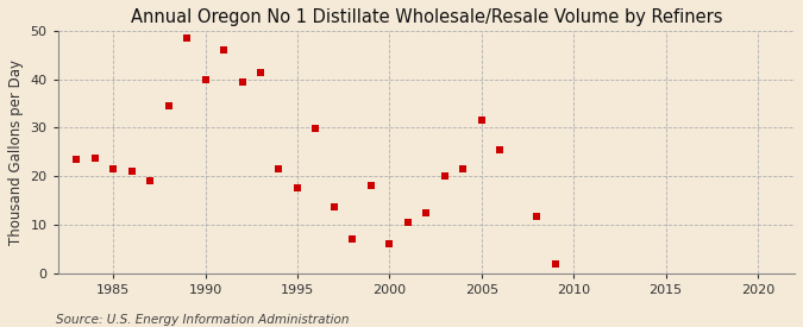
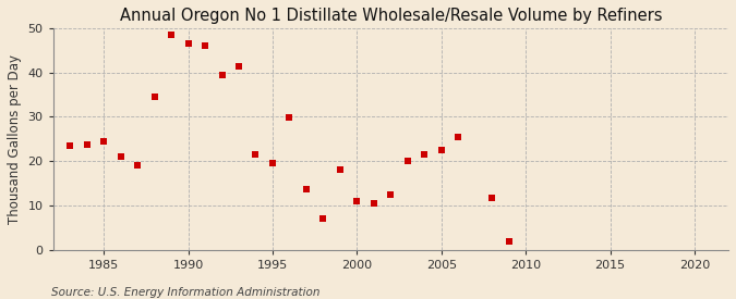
1985: 21.5 -> 24.5
1990: 40.0 -> 46.5
1995: 17.5 -> 19.5
2000: 6.0 -> 11.0
2005: 31.5 -> 22.5
